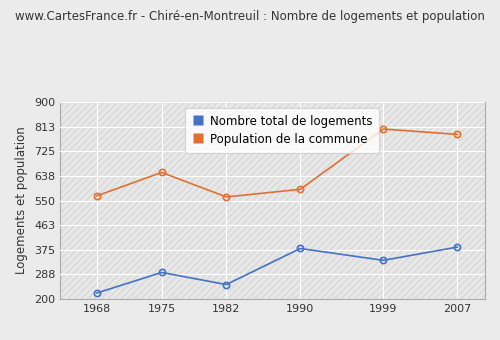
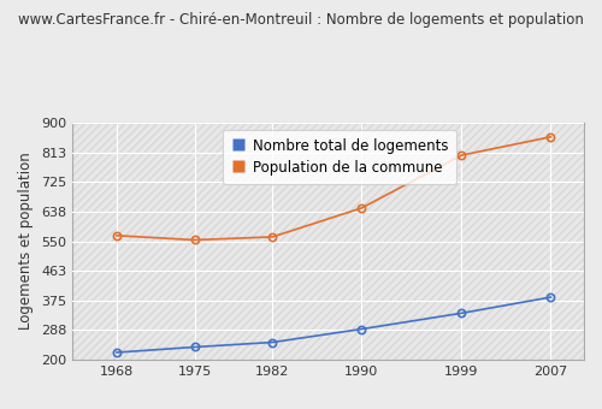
Nombre total de logements/1975: 295 -> 238
Population de la commune/1975: 650 -> 554
Nombre total de logements/1990: 380 -> 291
Population de la commune/1990: 590 -> 648
Population de la commune/2007: 785 -> 858
